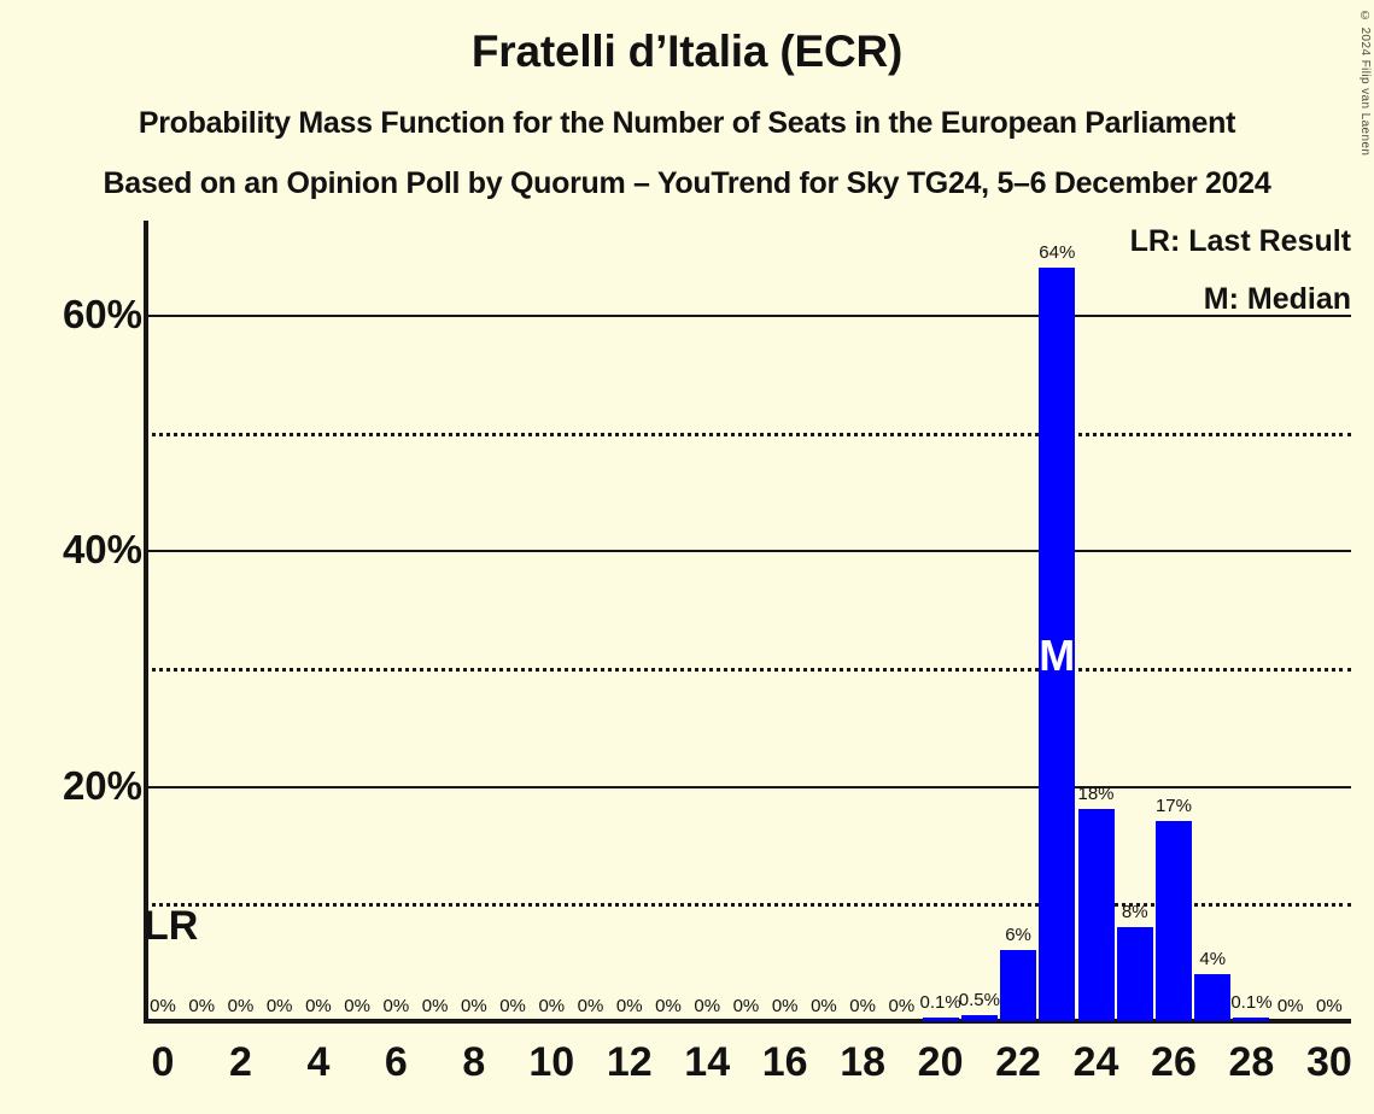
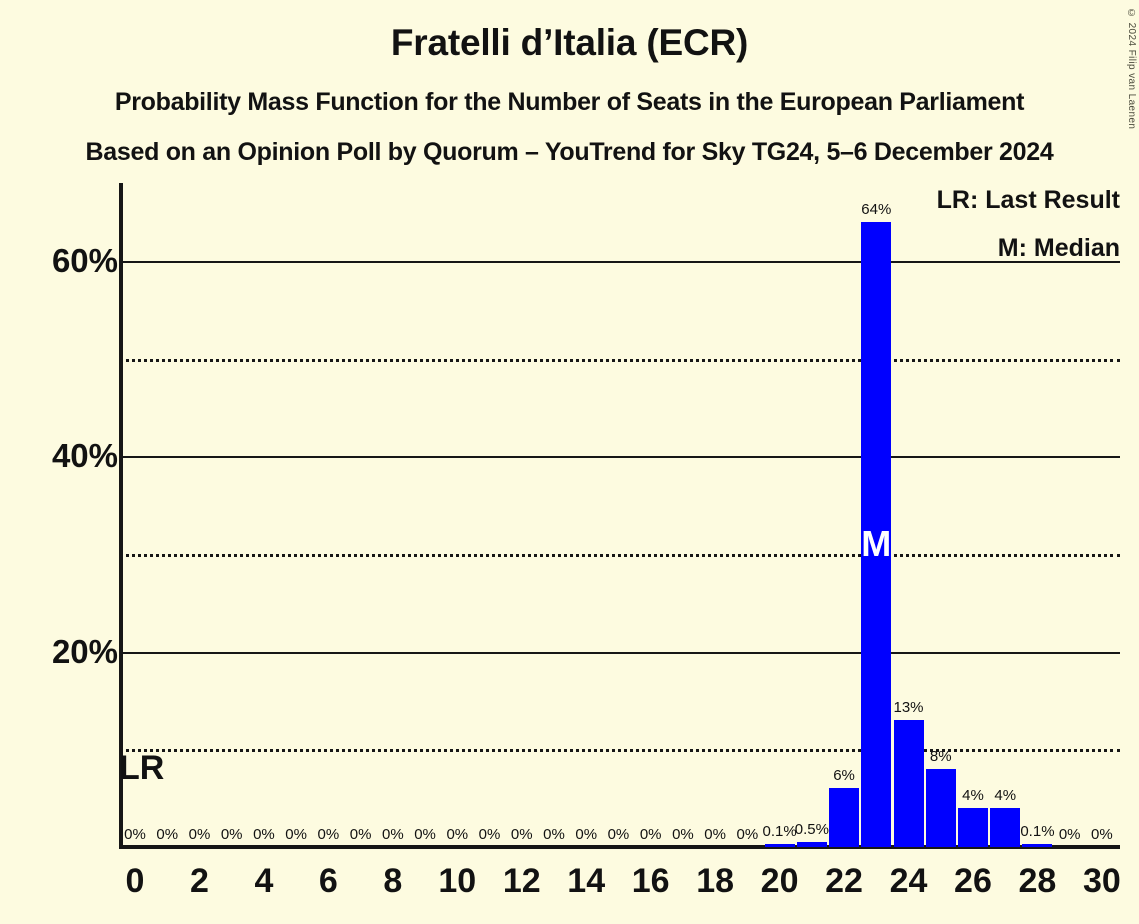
24: 18% -> 13%
26: 17% -> 4%
